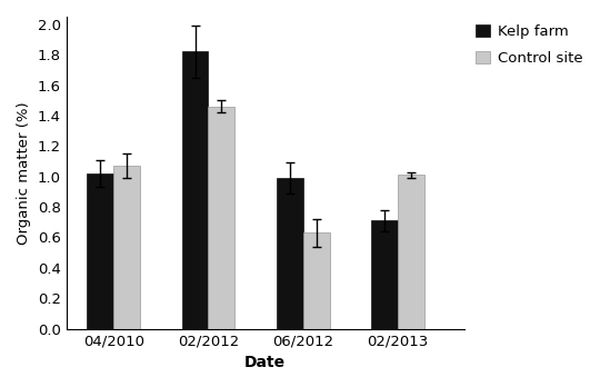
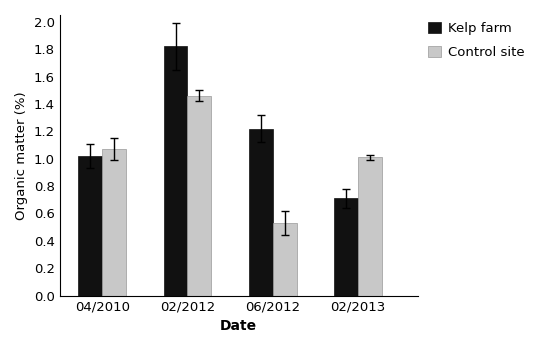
Kelp farm/06/2012: 0.99 -> 1.22
Control site/06/2012: 0.63 -> 0.53
